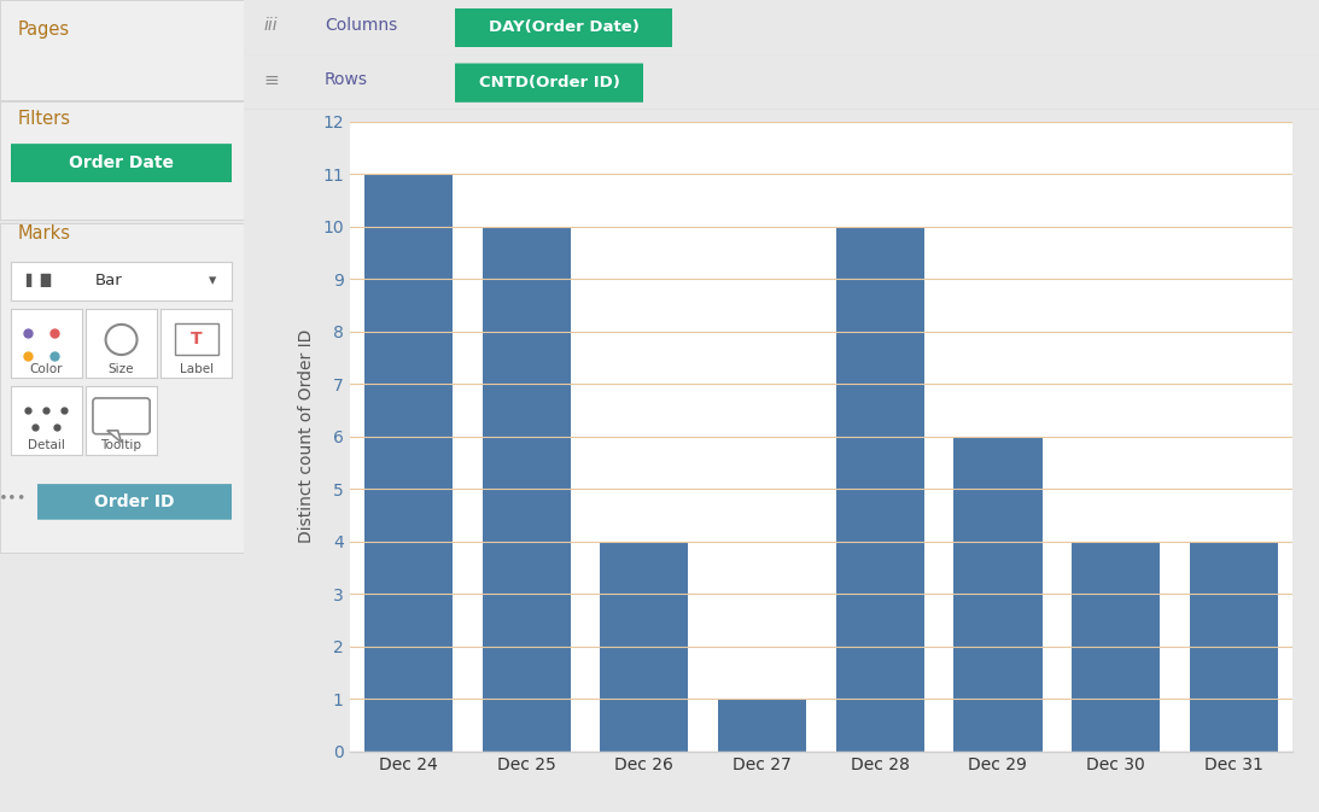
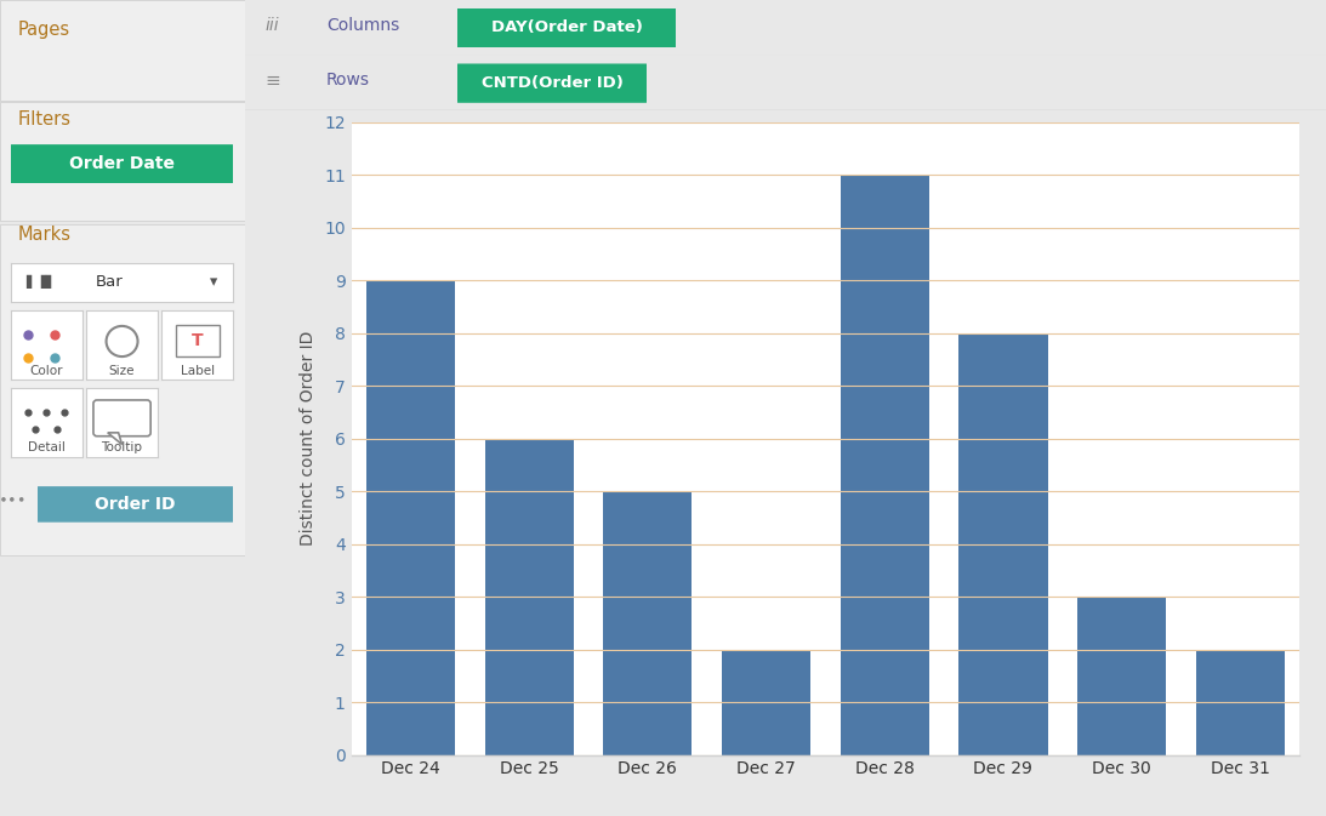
Dec 24: 11 -> 9
Dec 25: 10 -> 6
Dec 26: 4 -> 5
Dec 27: 1 -> 2
Dec 28: 10 -> 11
Dec 29: 6 -> 8
Dec 30: 4 -> 3
Dec 31: 4 -> 2
